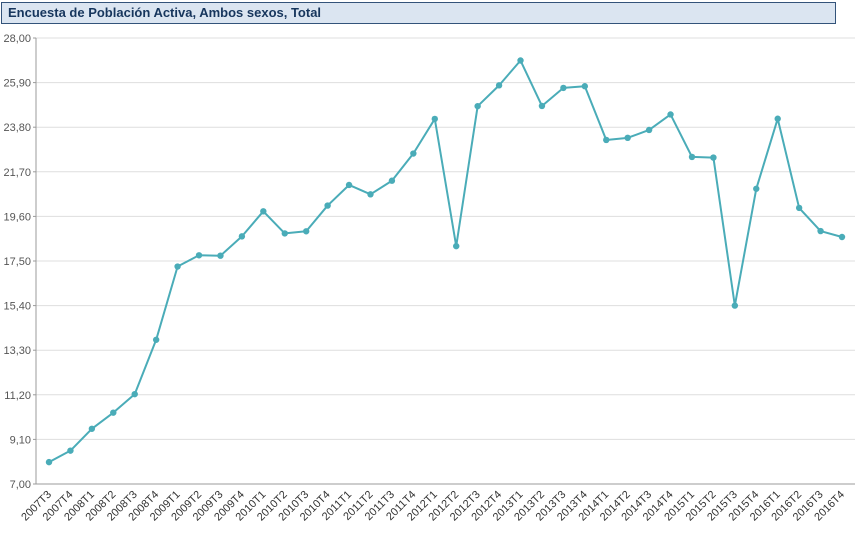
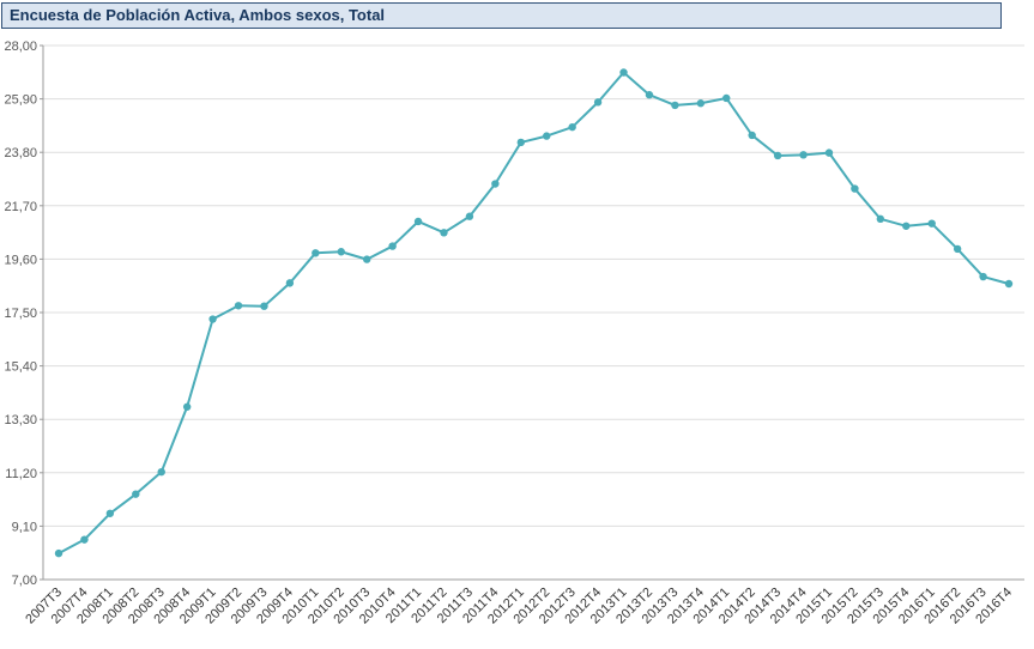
2010T2: 18,8 -> 19,9
2010T3: 18,9 -> 19,6
2012T2: 18,2 -> 24,4
2013T2: 24,8 -> 26,1
2014T1: 23,2 -> 25,9
2014T2: 23,3 -> 24,5
2014T4: 24,4 -> 23,7
2015T1: 22,4 -> 23,8
2015T3: 15,4 -> 21,2
2016T1: 24,2 -> 21,0
